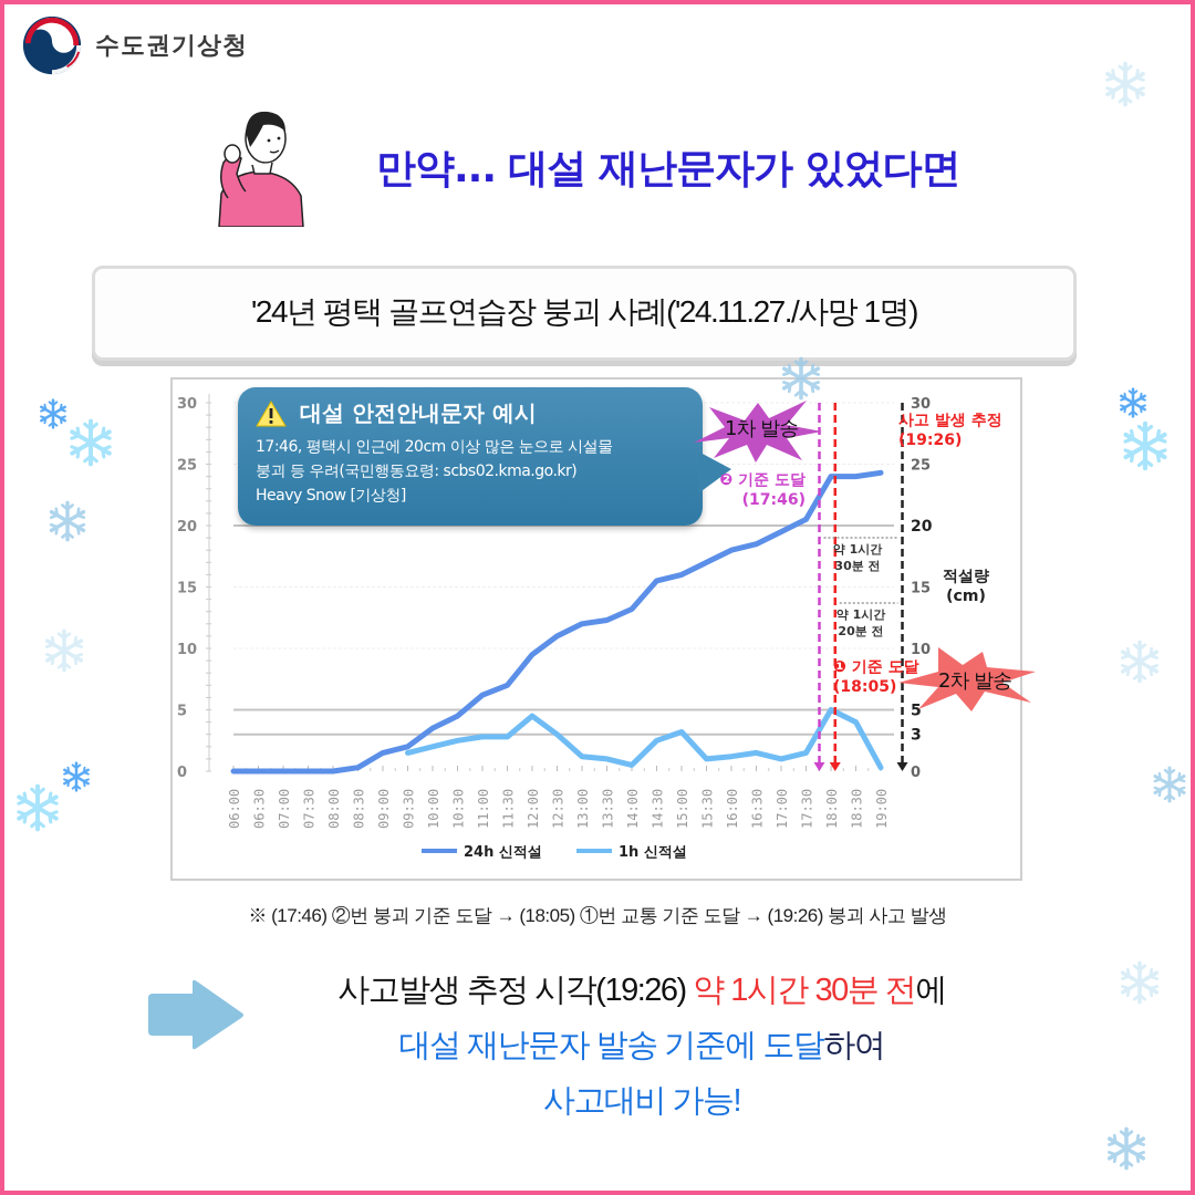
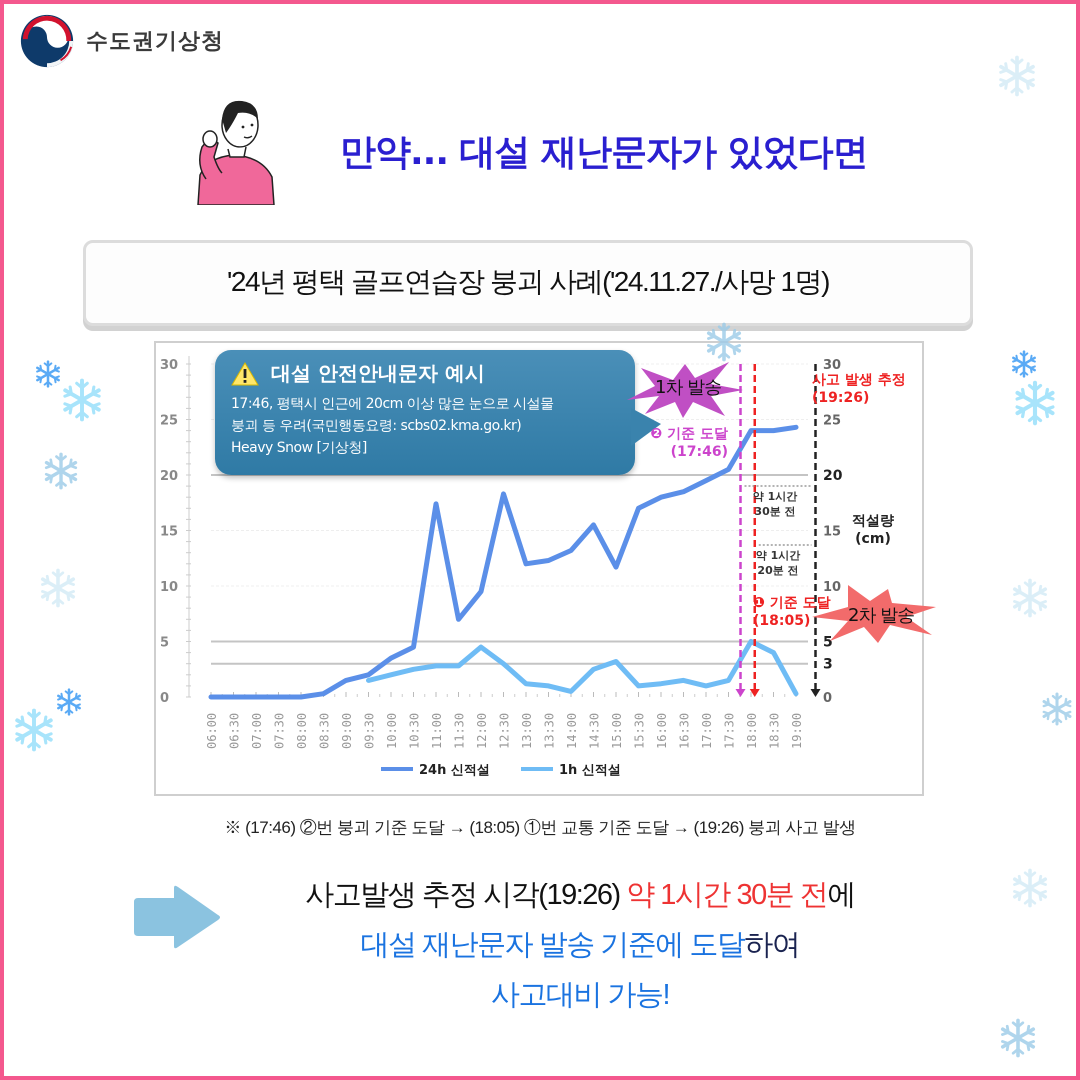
24h 신적설/11:00: 6.2 -> 17.4
24h 신적설/12:30: 11.0 -> 18.3
24h 신적설/15:00: 16.0 -> 11.7
